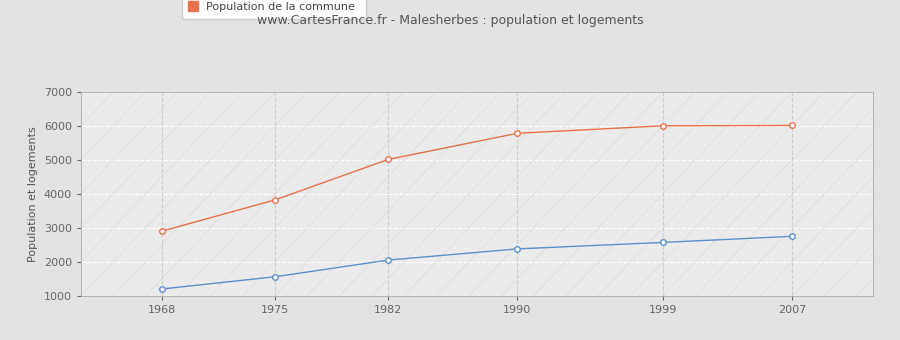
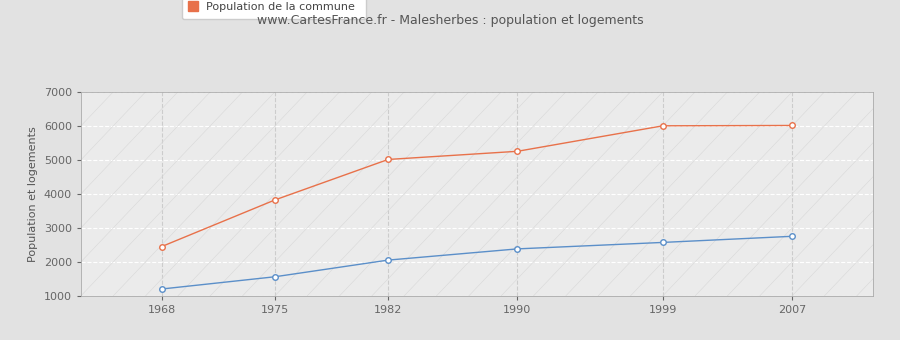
Population de la commune/1968: 2900 -> 2450
Population de la commune/1990: 5780 -> 5250
